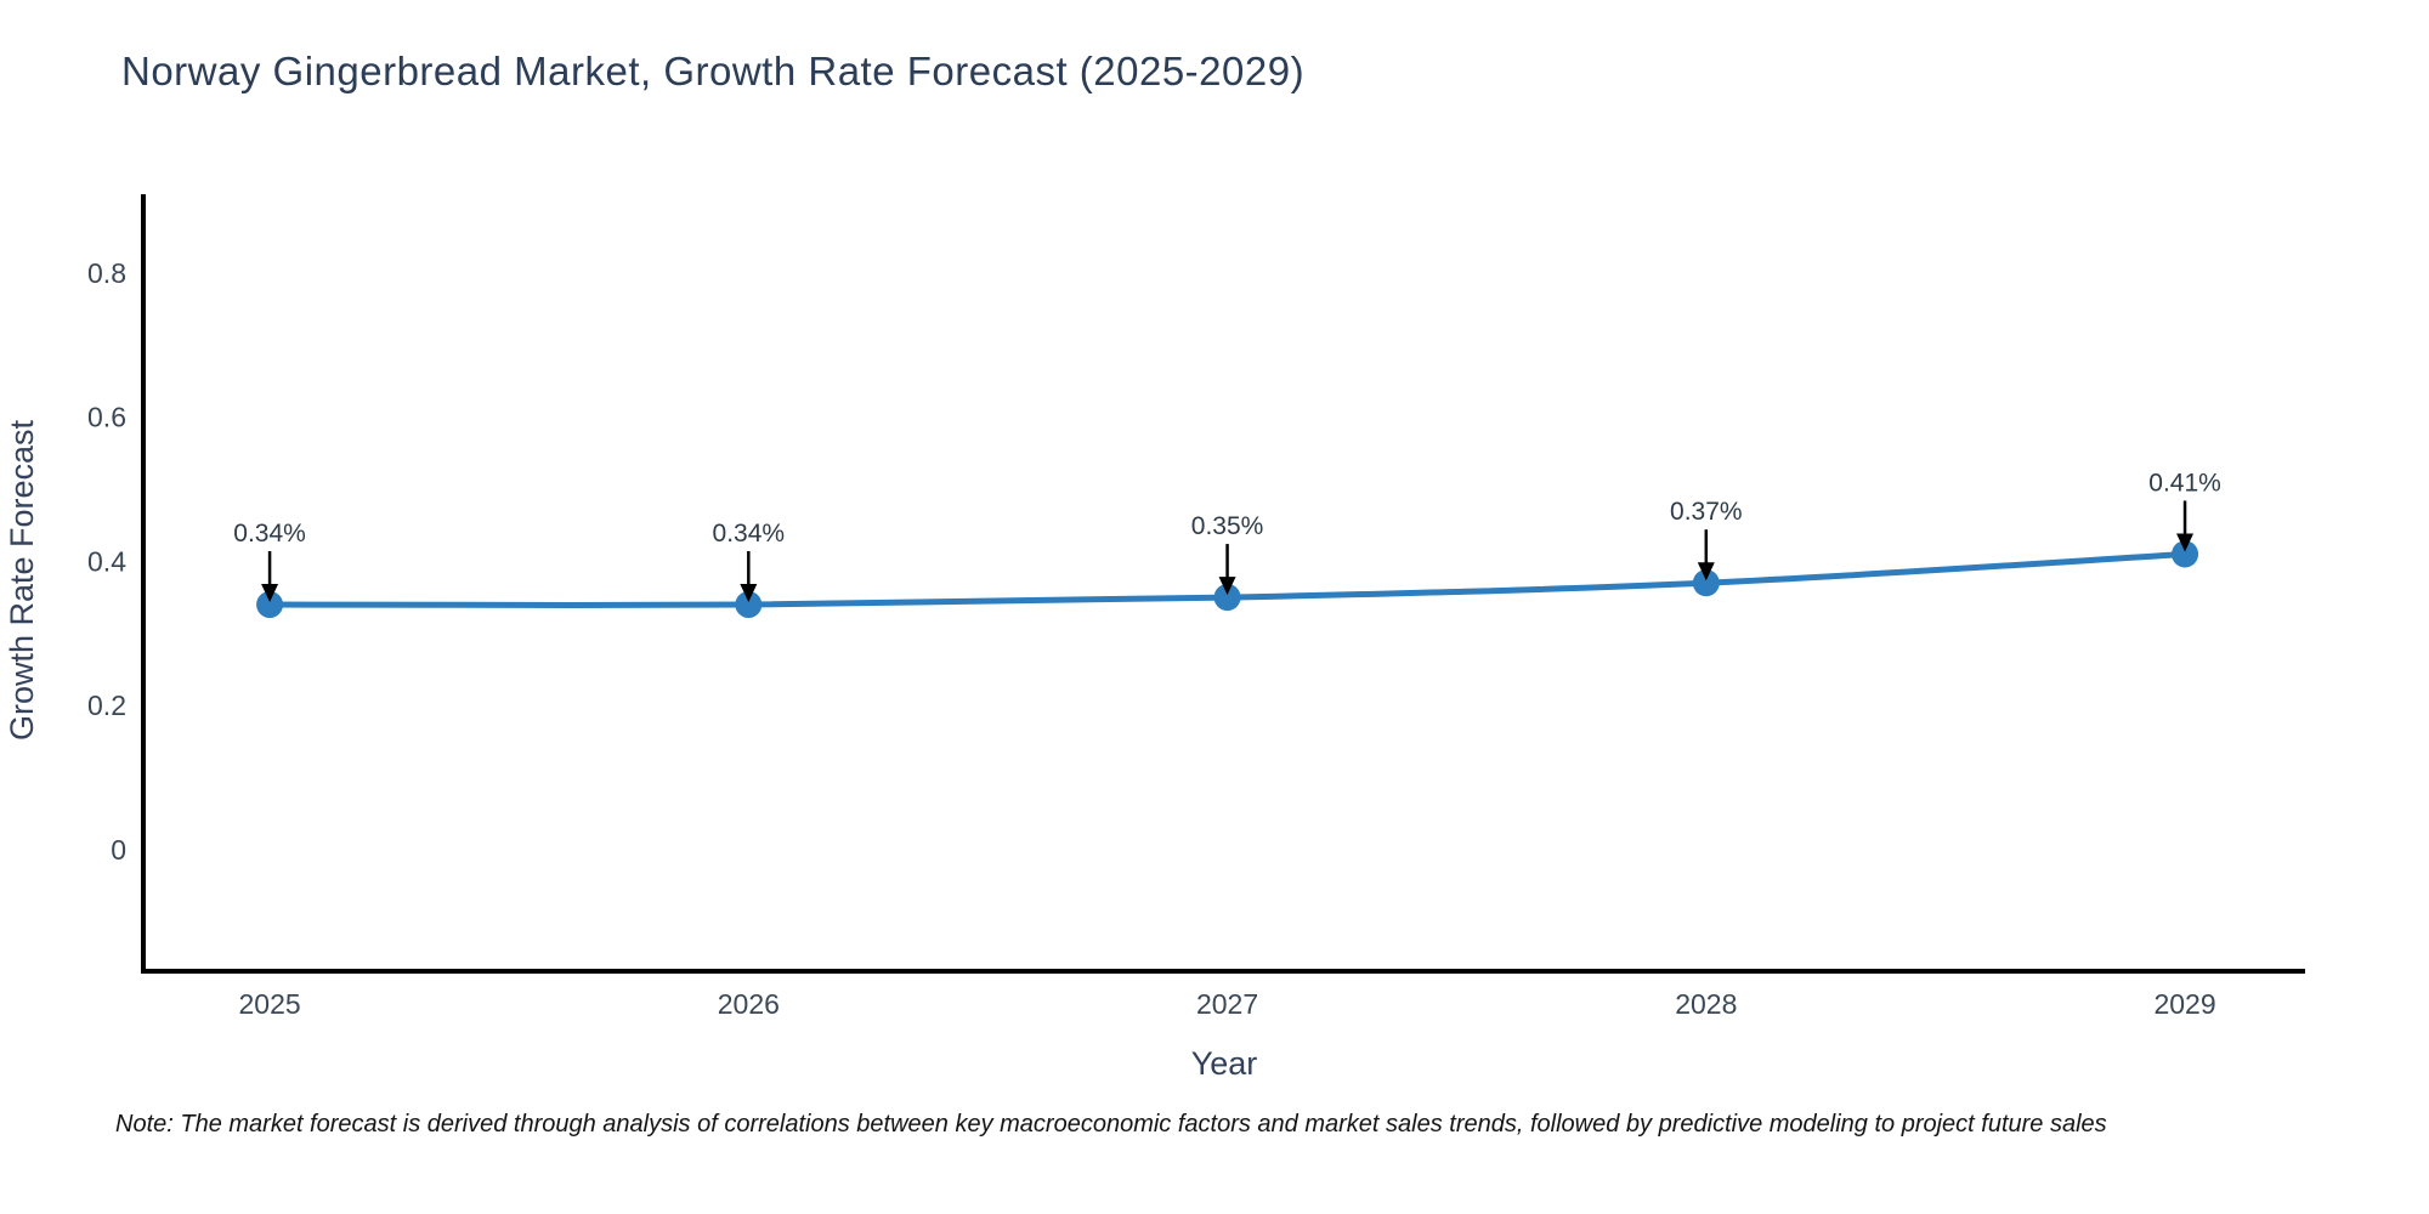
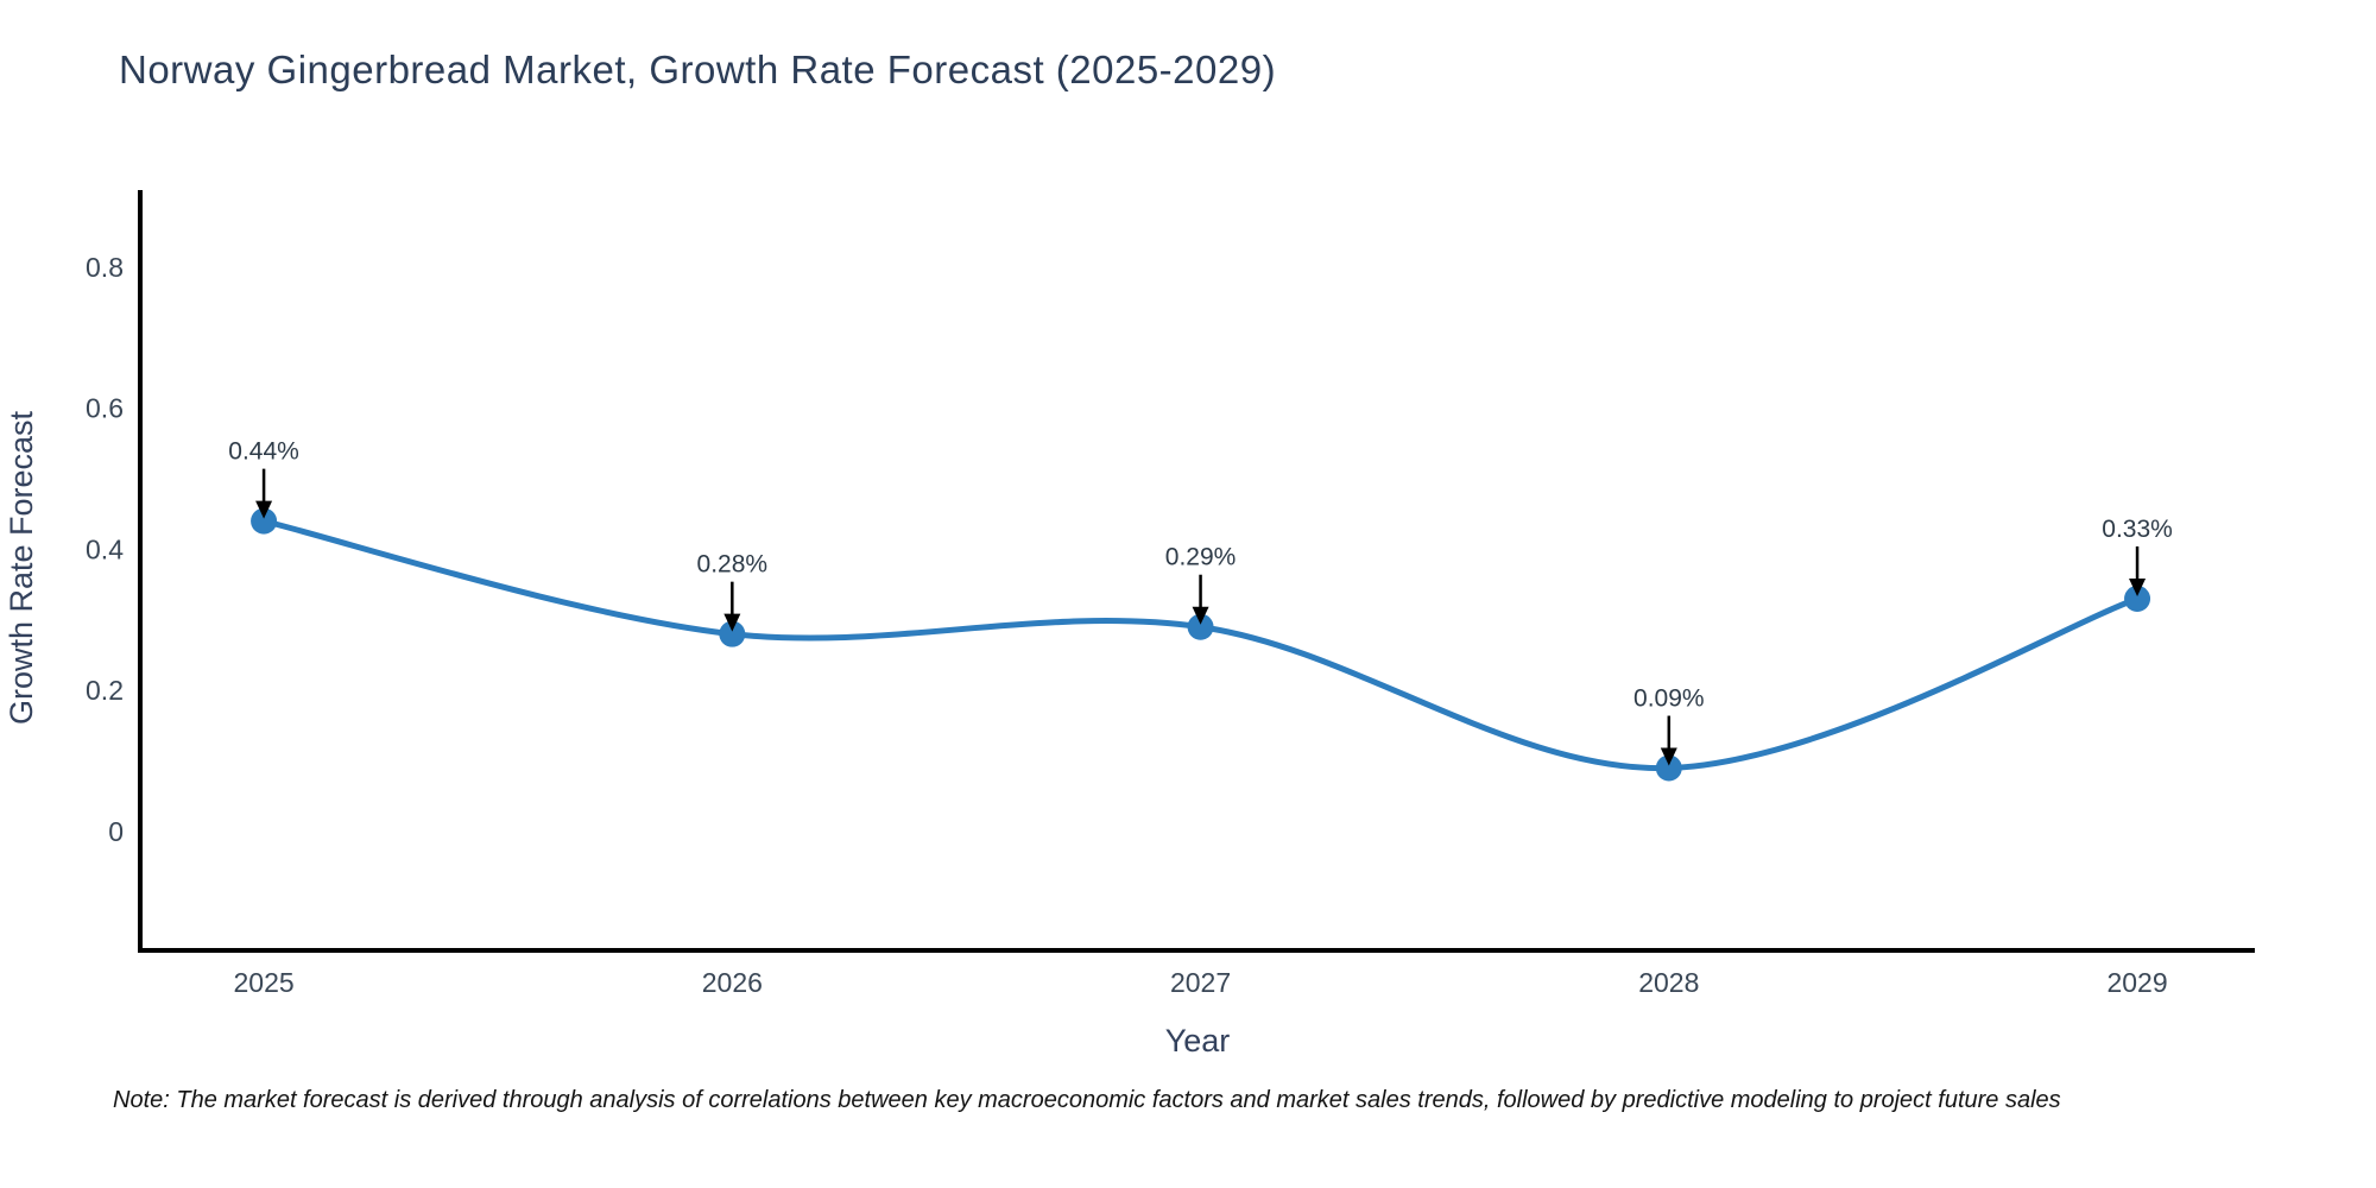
2025: 0.34% -> 0.44%
2026: 0.34% -> 0.28%
2027: 0.35% -> 0.29%
2028: 0.37% -> 0.09%
2029: 0.41% -> 0.33%
